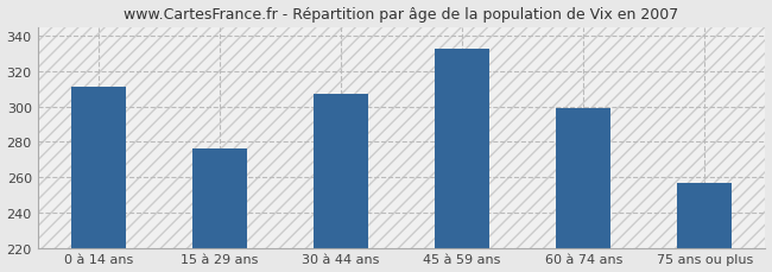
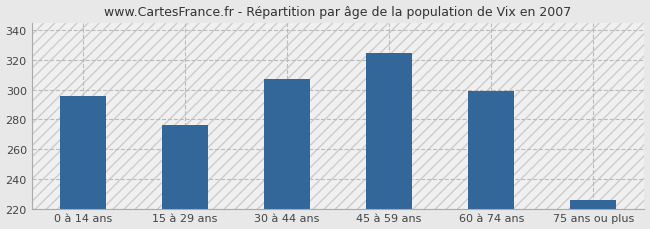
0 à 14 ans: 311 -> 296
45 à 59 ans: 333 -> 325
75 ans ou plus: 257 -> 226
